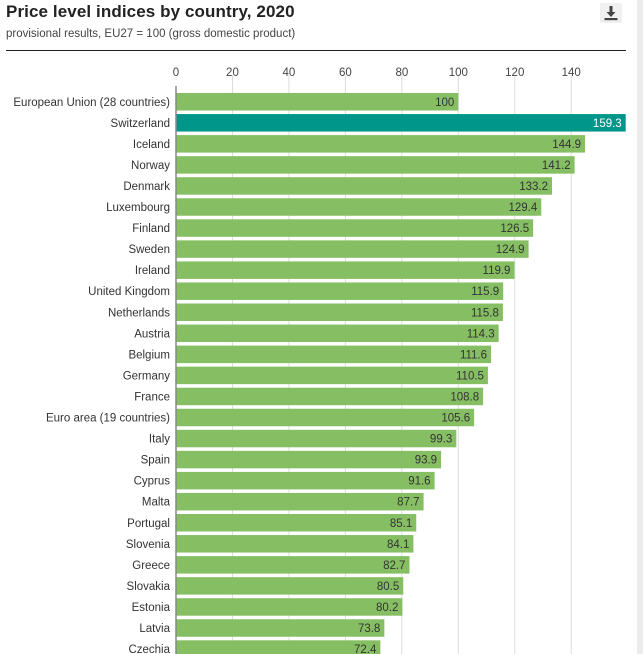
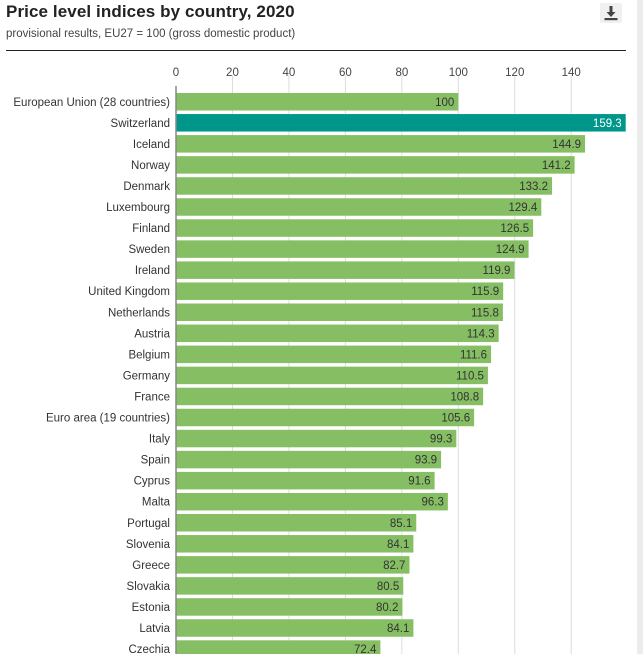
Malta: 87.7 -> 96.3
Latvia: 73.8 -> 84.1
